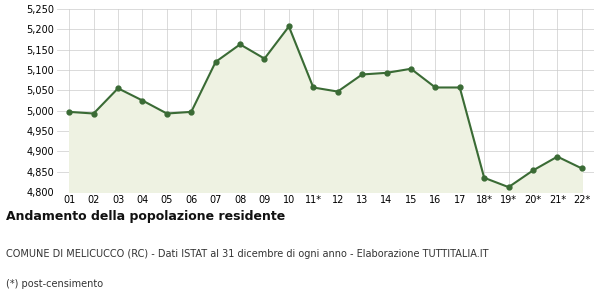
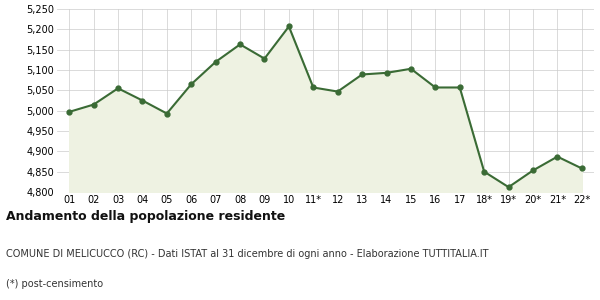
02: 4,993 -> 5,015
06: 4,997 -> 5,065
18*: 4,835 -> 4,850
